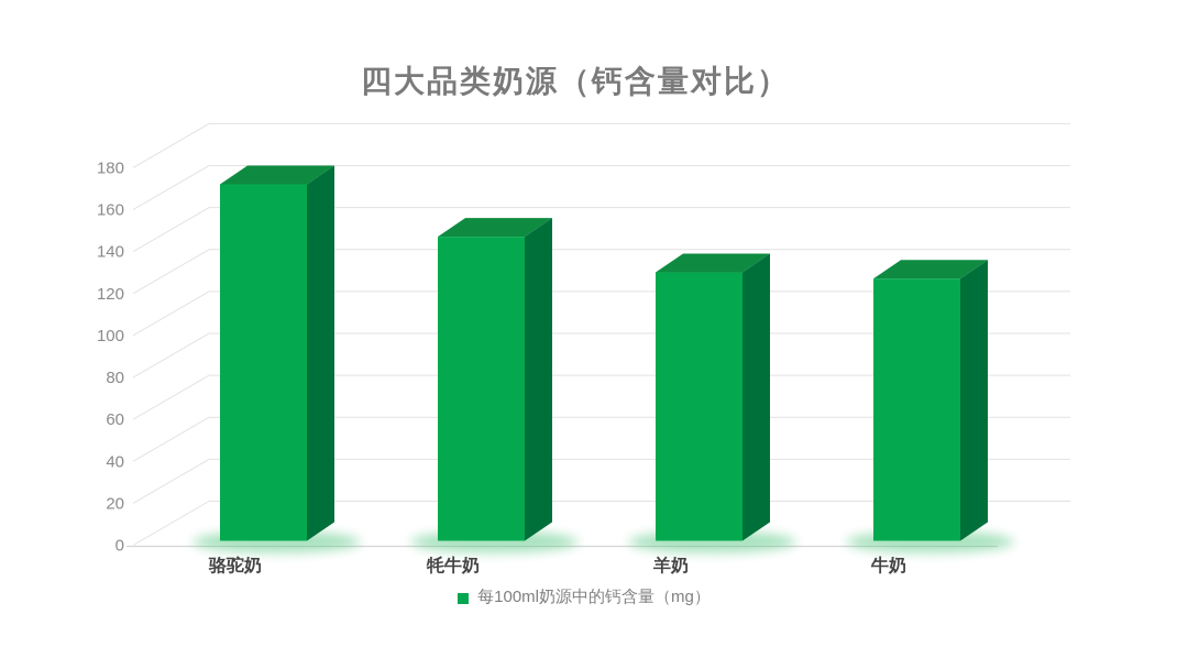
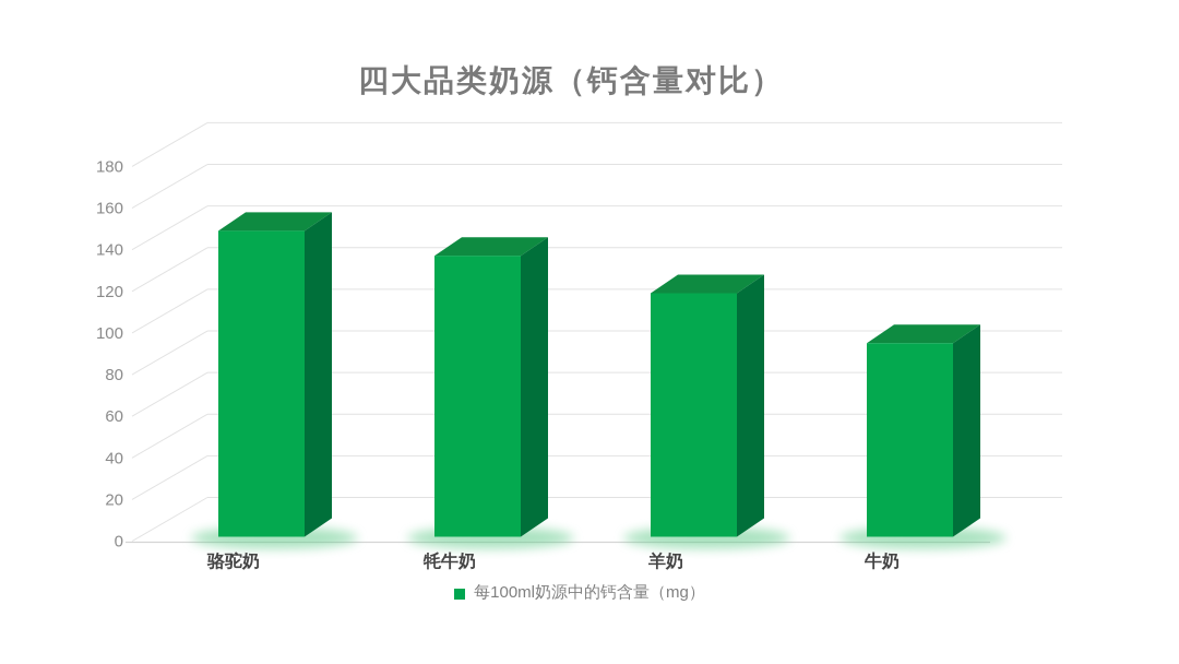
骆驼奶: 170 -> 147
牦牛奶: 145 -> 135
羊奶: 128 -> 117
牛奶: 125 -> 93
